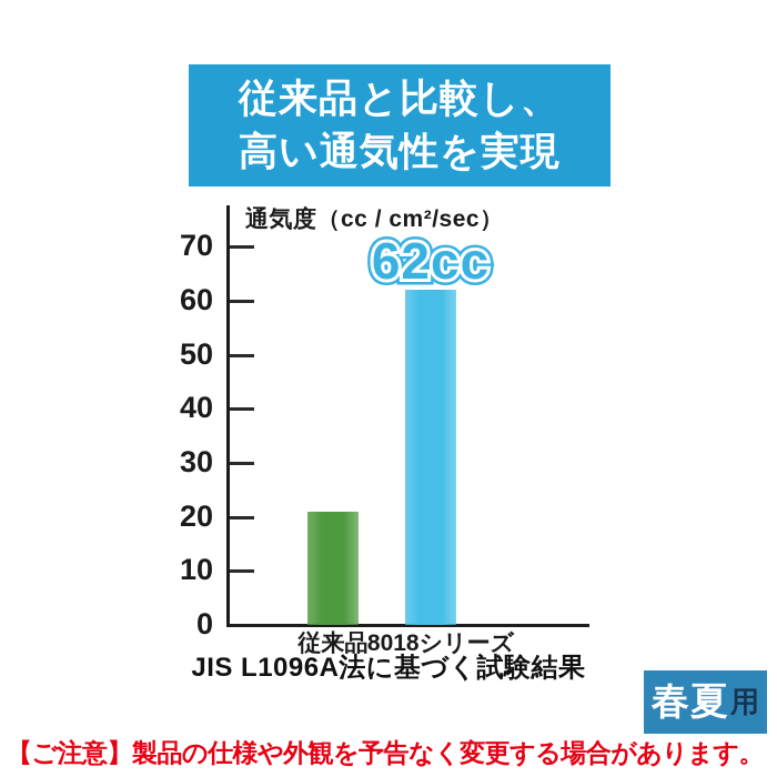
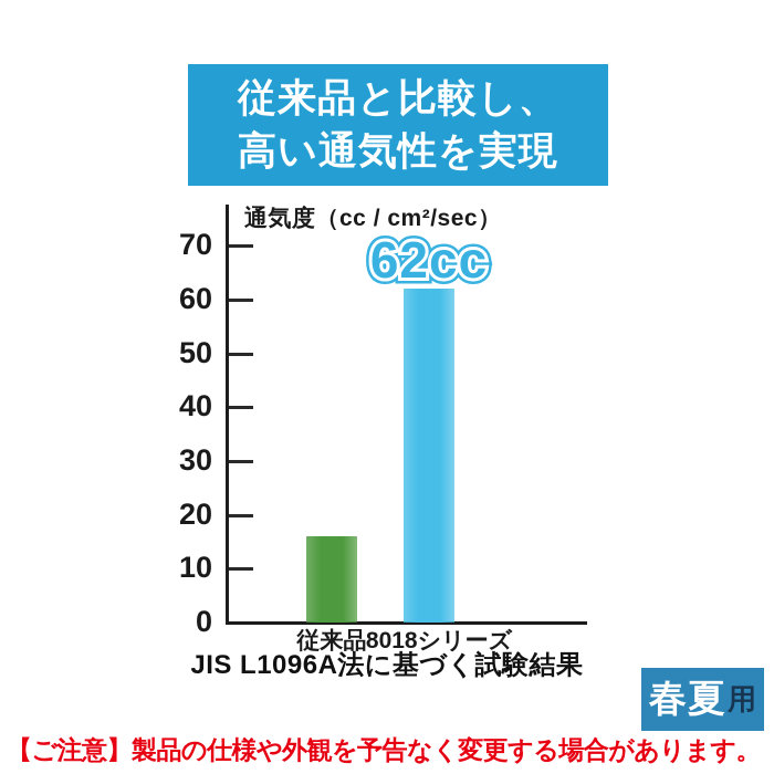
従来品: 21 -> 16
